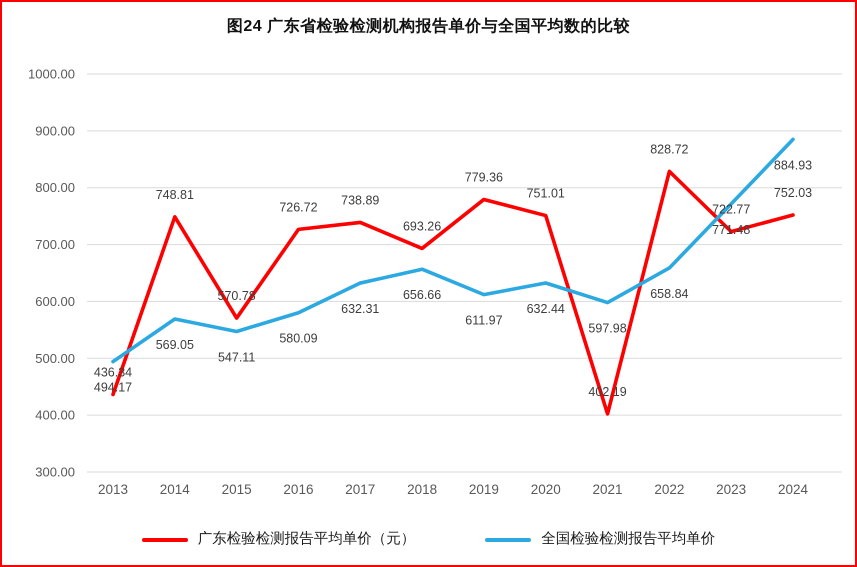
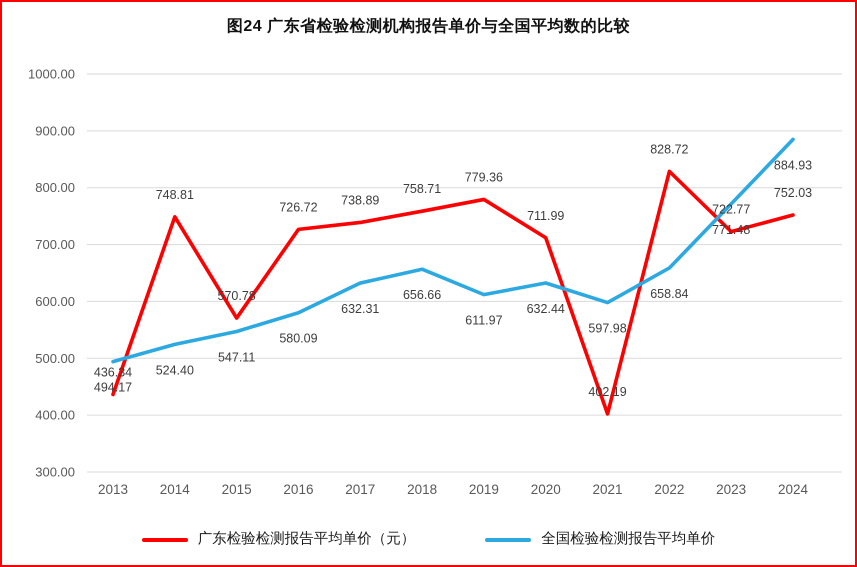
全国检验检测报告平均单价/2014: 569.05 -> 524.40
广东检验检测报告平均单价（元）/2018: 693.26 -> 758.71
广东检验检测报告平均单价（元）/2020: 751.01 -> 711.99
